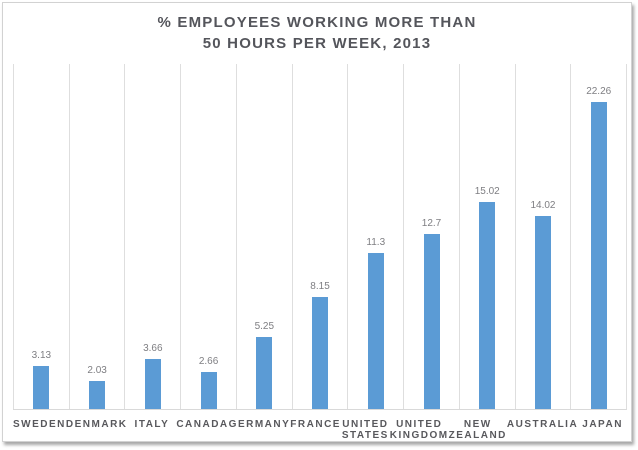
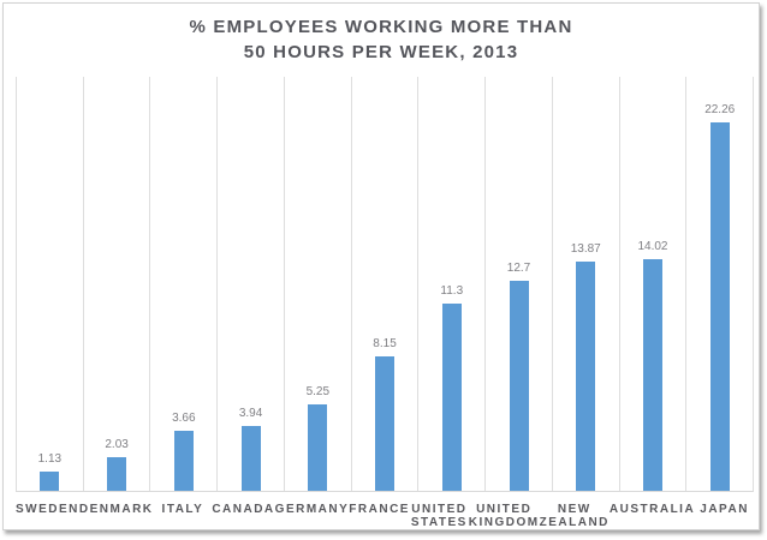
SWEDEN: 3.13 -> 1.13
CANADA: 2.66 -> 3.94
NEW ZEALAND: 15.02 -> 13.87
